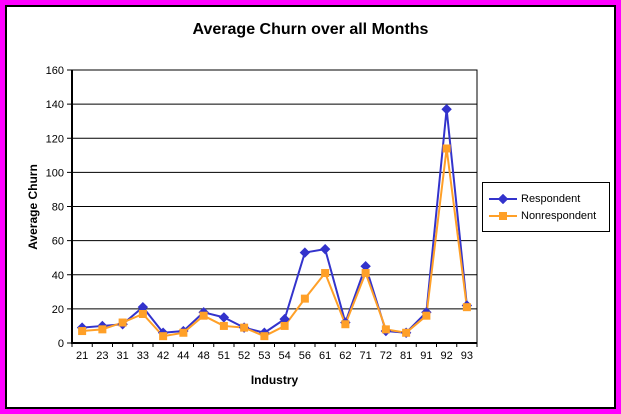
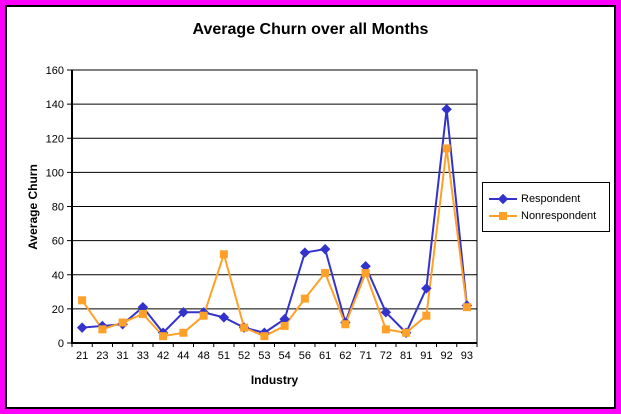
Nonrespondent/21: 7 -> 25
Respondent/44: 7 -> 18
Nonrespondent/51: 10 -> 52
Respondent/72: 7 -> 18
Respondent/91: 18 -> 32
